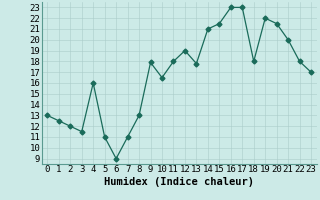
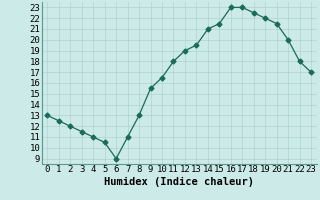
4: 16.0 -> 11.0
5: 11.0 -> 10.5
9: 17.9 -> 15.5
13: 17.8 -> 19.5
18: 18.0 -> 22.5
